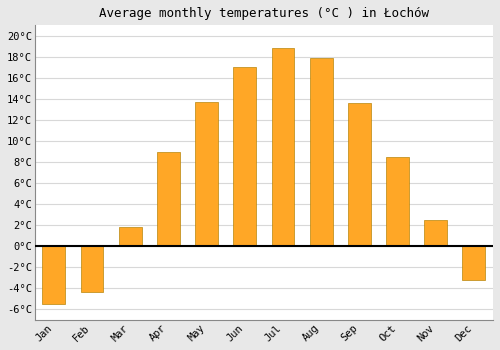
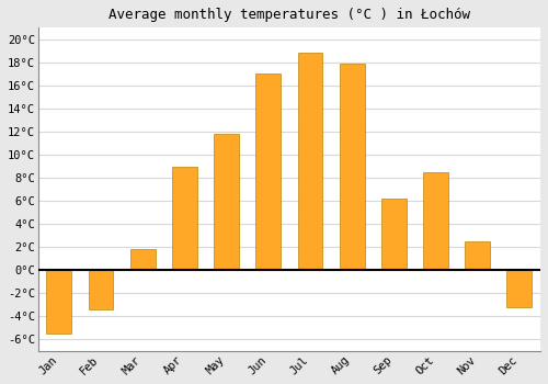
Feb: -4.3°C -> -3.4°C
May: 13.7°C -> 11.8°C
Sep: 13.6°C -> 6.2°C
